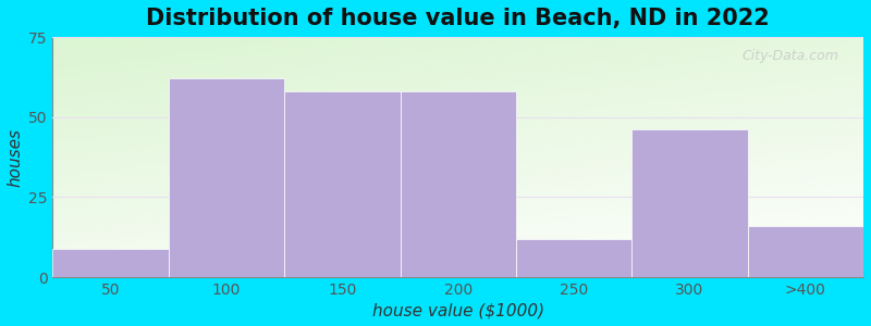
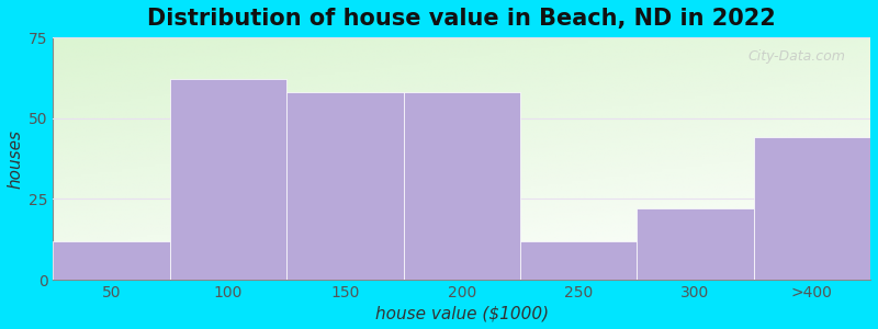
50: 9 -> 12
300: 46 -> 22
>400: 16 -> 44
